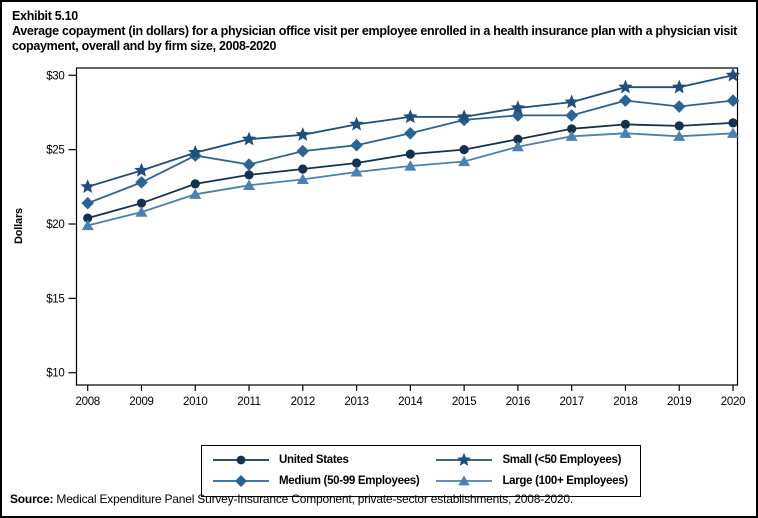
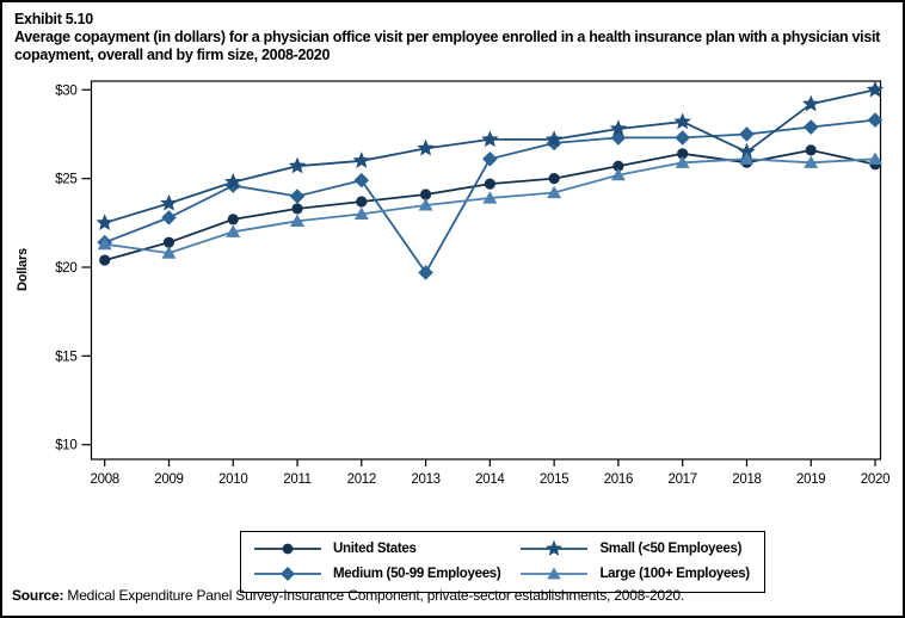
Large (100+ Employees)/2008: $19.9 -> $21.3
Medium (50-99 Employees)/2013: $25.3 -> $19.7
United States/2018: $26.7 -> $25.9
Medium (50-99 Employees)/2018: $28.3 -> $27.5
Small (<50 Employees)/2018: $29.2 -> $26.5
United States/2020: $26.8 -> $25.8
